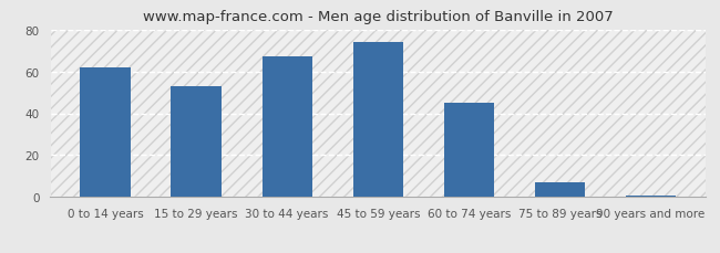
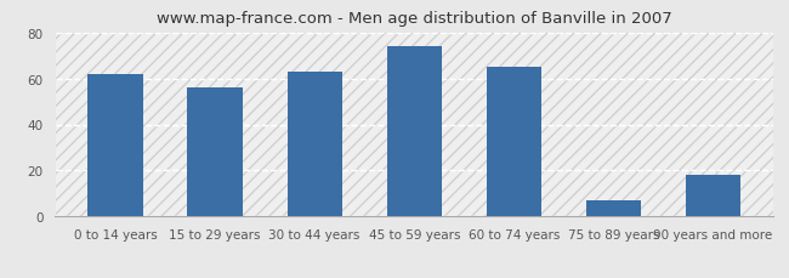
15 to 29 years: 53 -> 56
30 to 44 years: 67 -> 63
60 to 74 years: 45 -> 65
90 years and more: 1 -> 18
